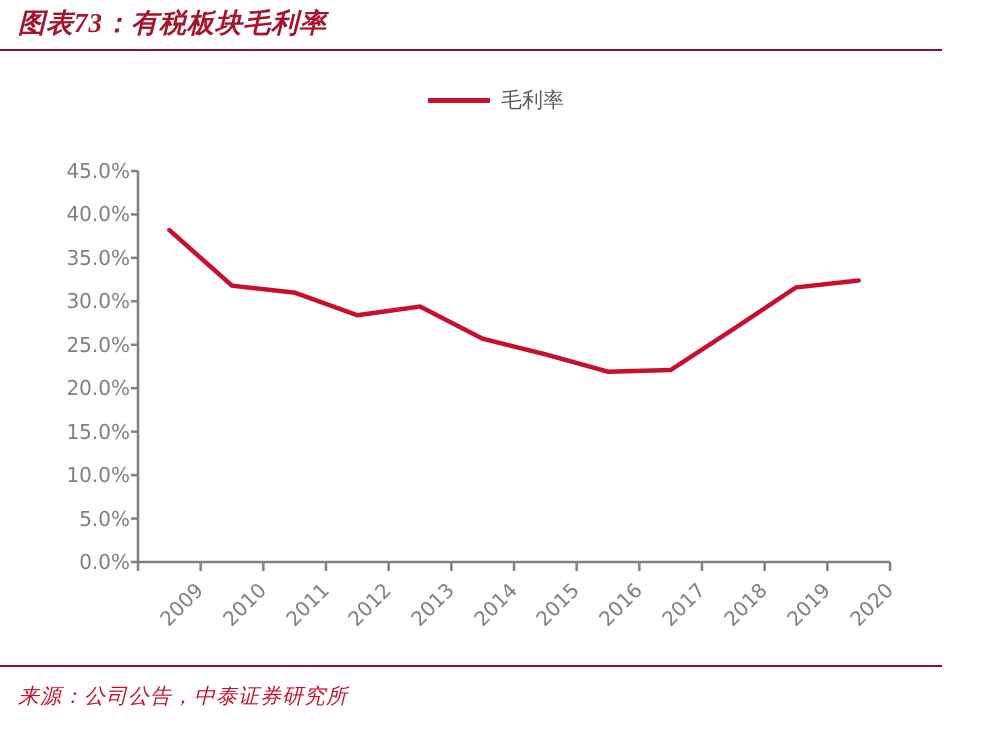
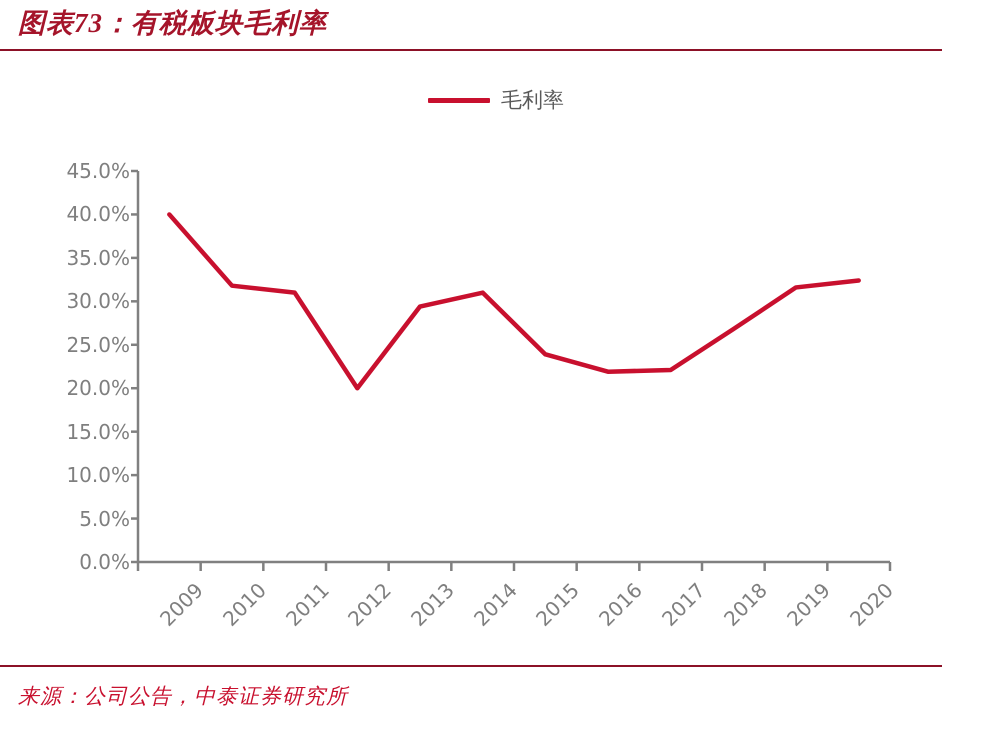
2009: 38% -> 40%
2012: 28% -> 20%
2014: 26% -> 31%
